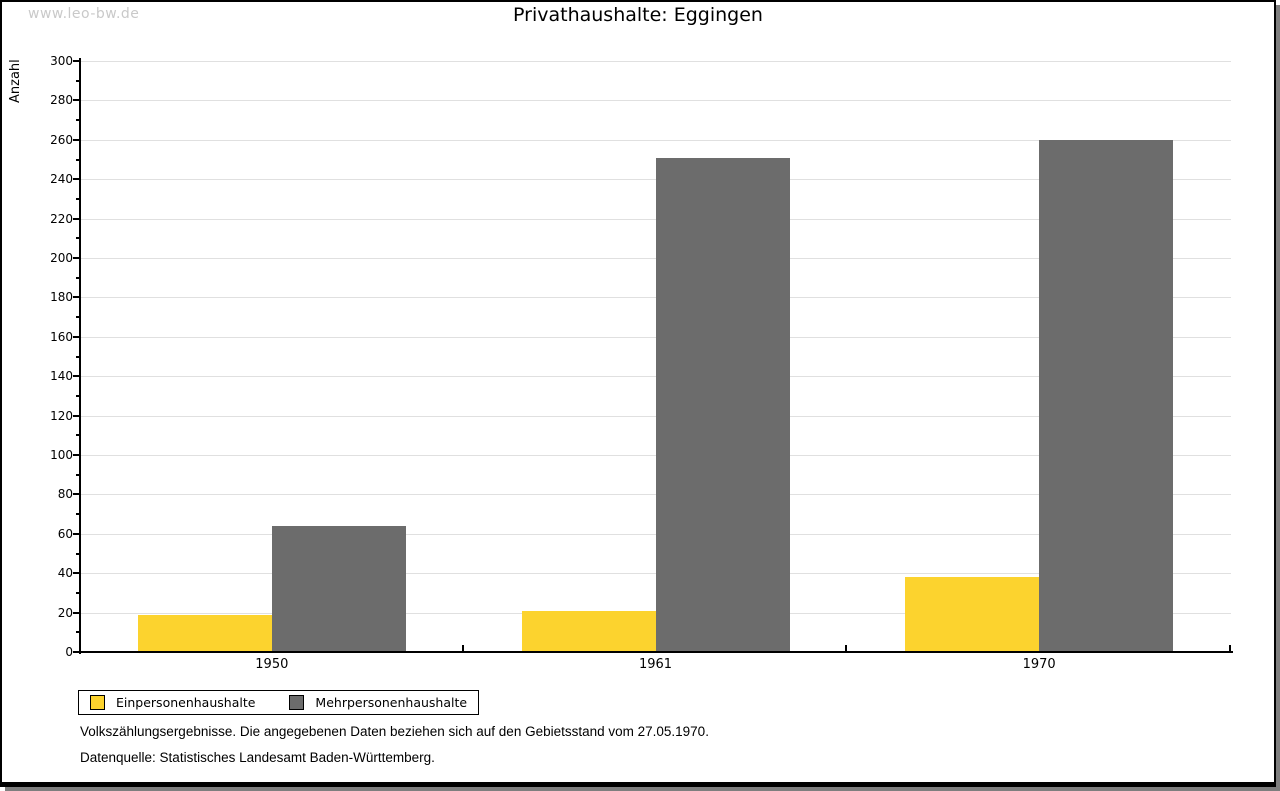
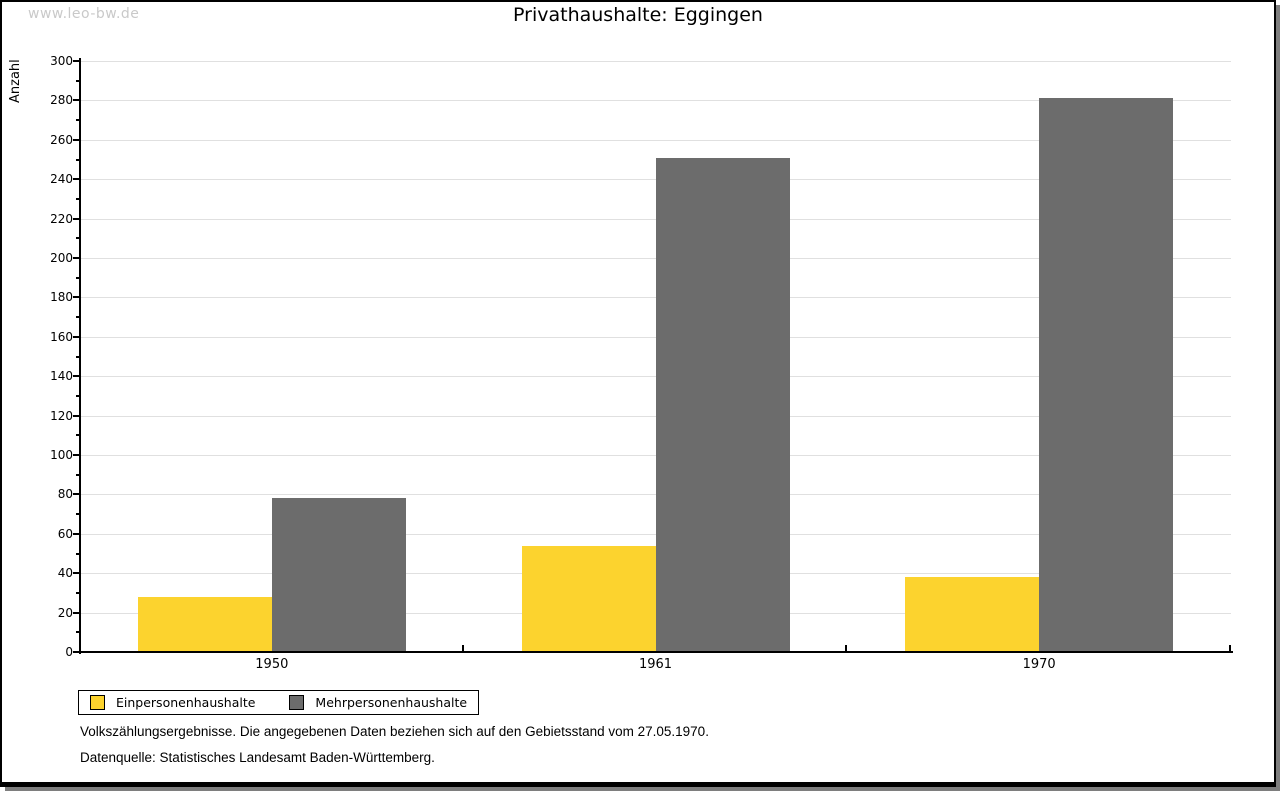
Einpersonenhaushalte/1950: 19 -> 28
Mehrpersonenhaushalte/1950: 64 -> 78
Einpersonenhaushalte/1961: 21 -> 54
Mehrpersonenhaushalte/1970: 260 -> 281
